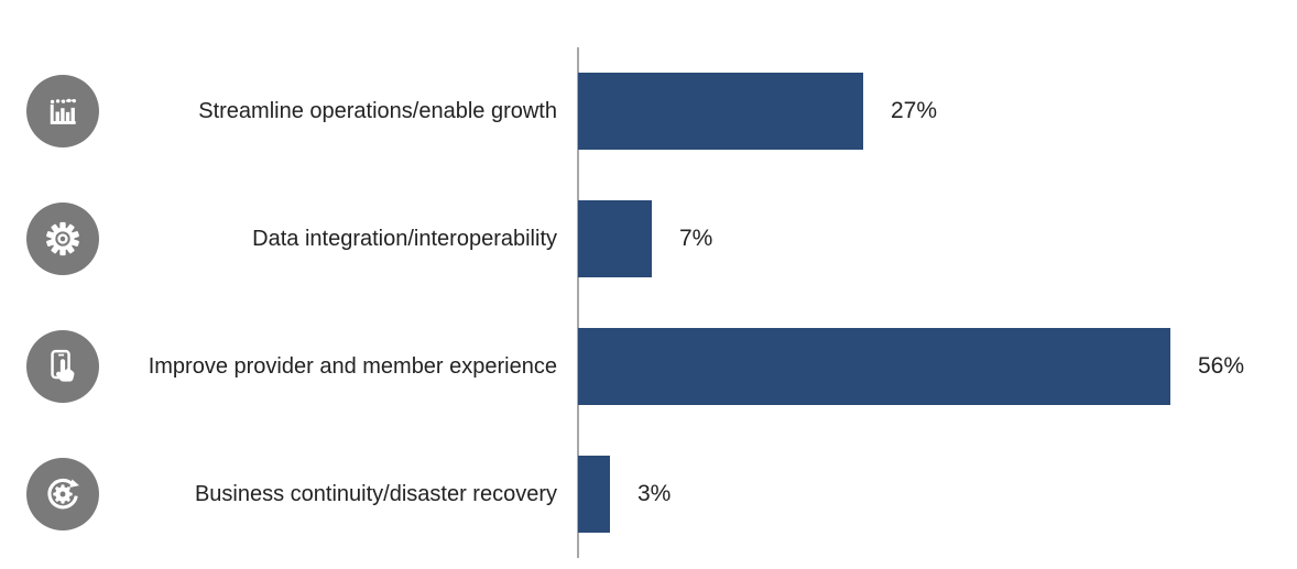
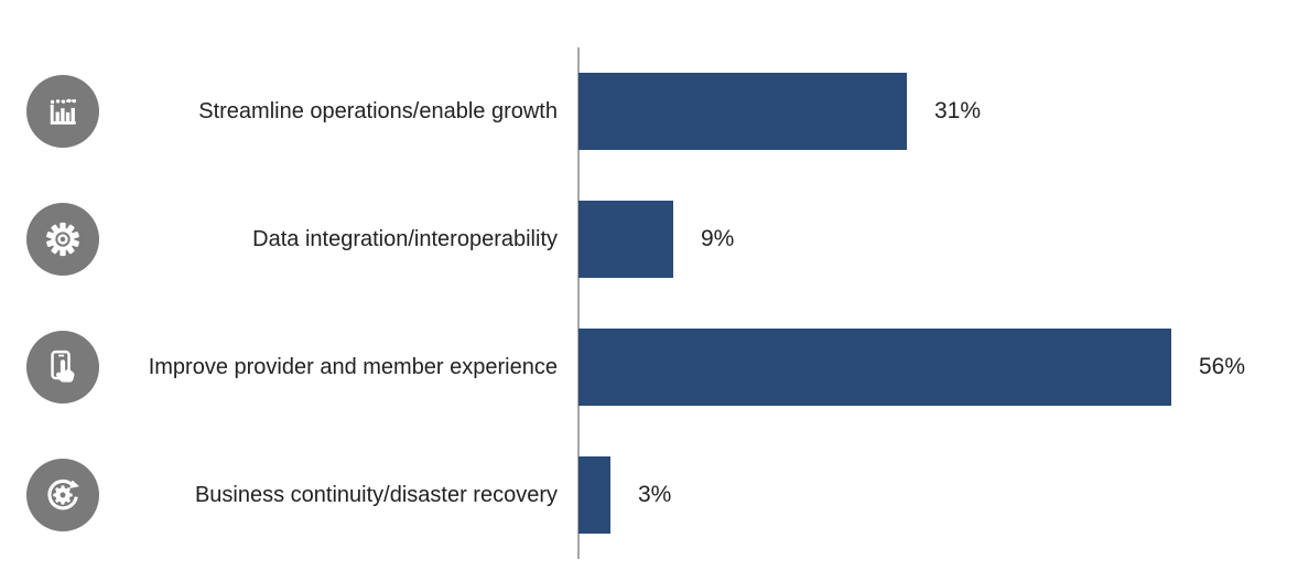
Streamline operations/enable growth: 27% -> 31%
Data integration/interoperability: 7% -> 9%
